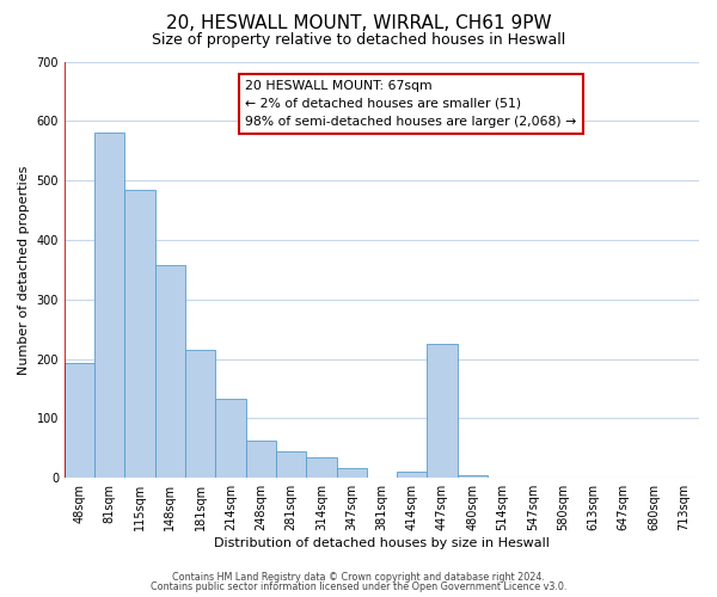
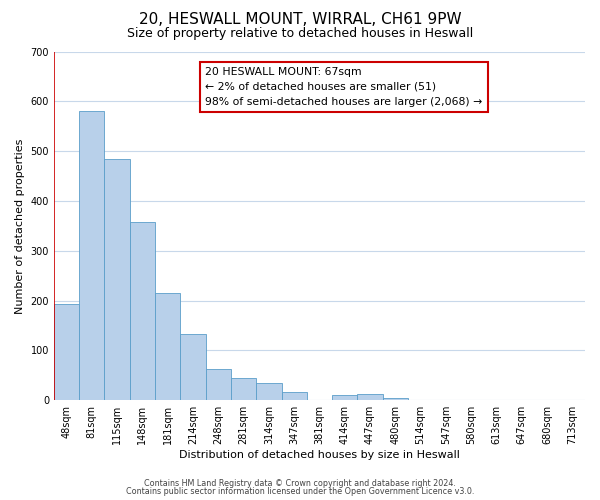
447sqm: 225 -> 13
